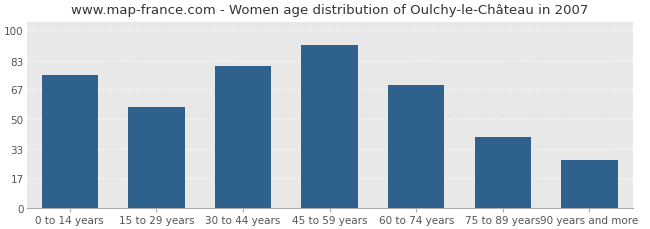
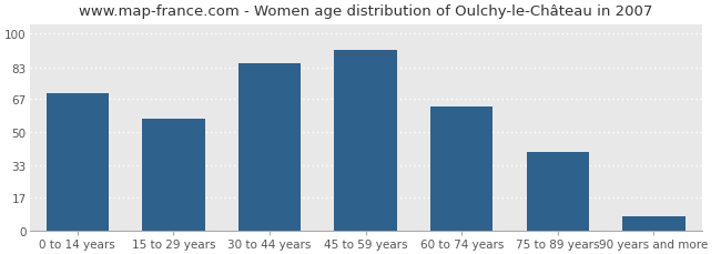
0 to 14 years: 75 -> 70
30 to 44 years: 80 -> 85
60 to 74 years: 69 -> 63
90 years and more: 27 -> 7
